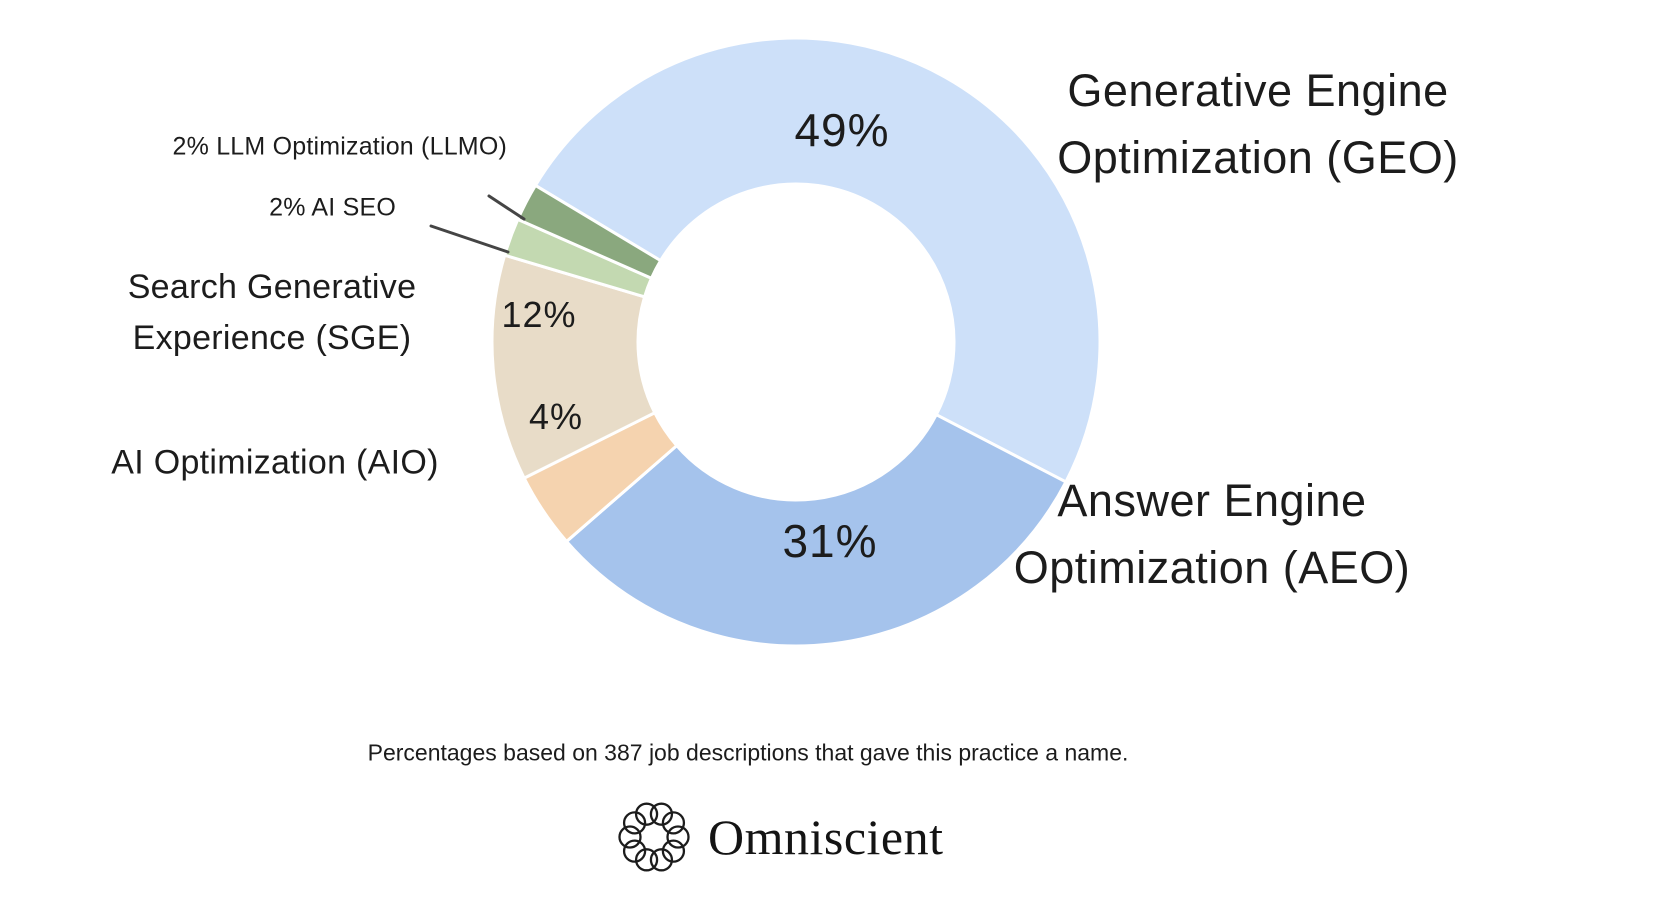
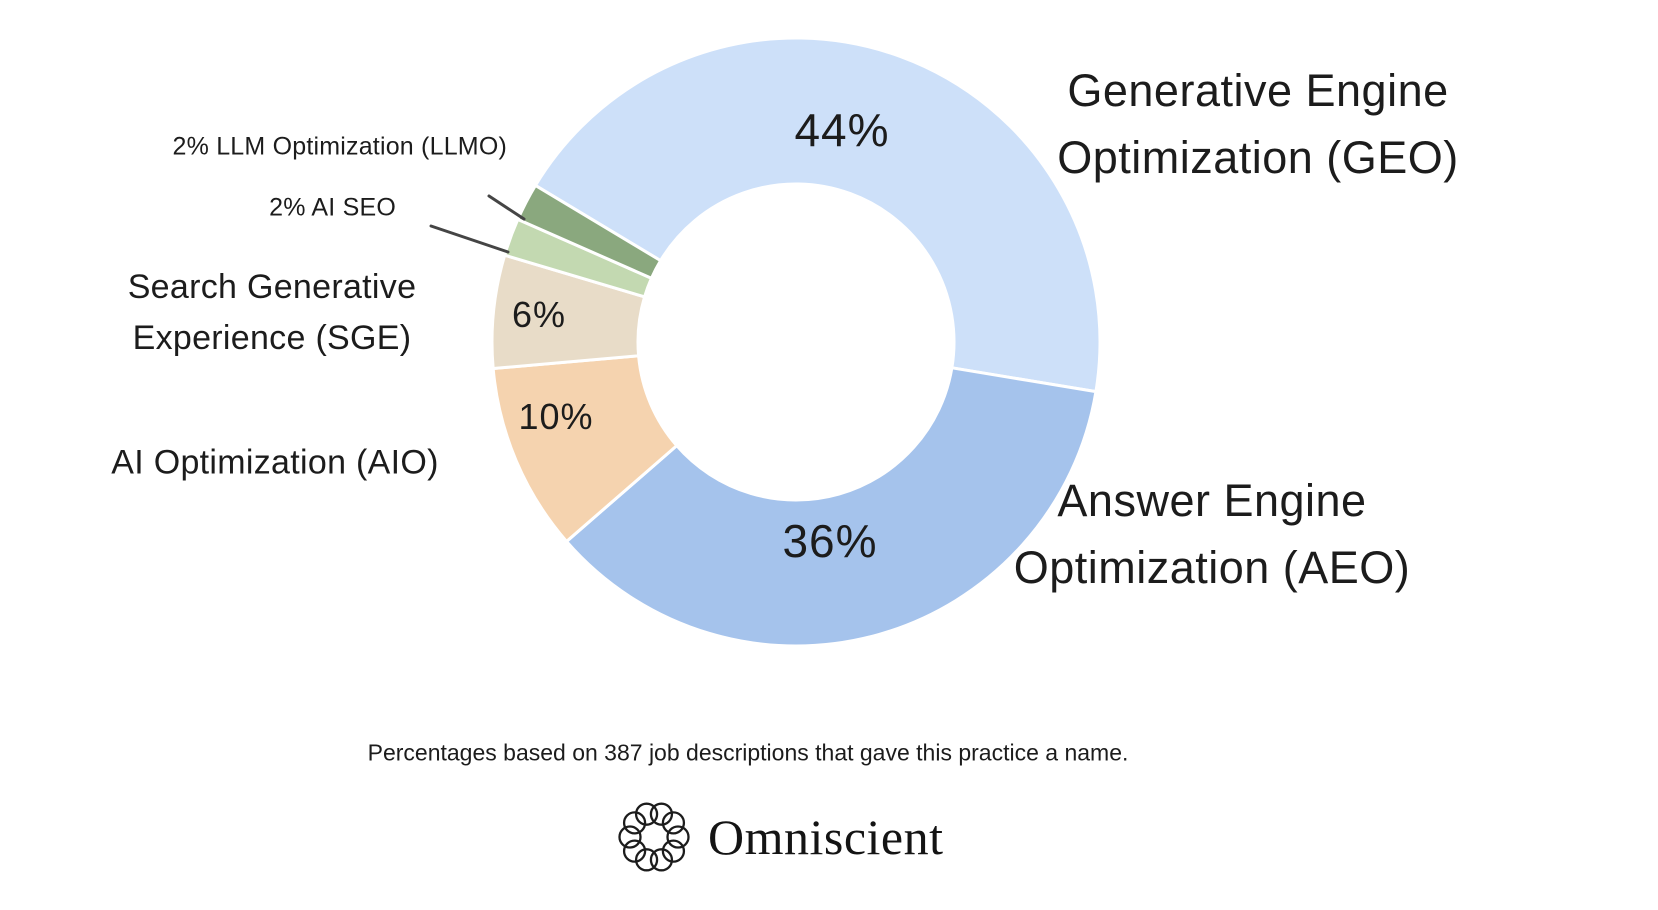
Generative Engine Optimization (GEO): 49% -> 44%
Answer Engine Optimization (AEO): 31% -> 36%
AI Optimization (AIO): 4% -> 10%
Search Generative Experience (SGE): 12% -> 6%
